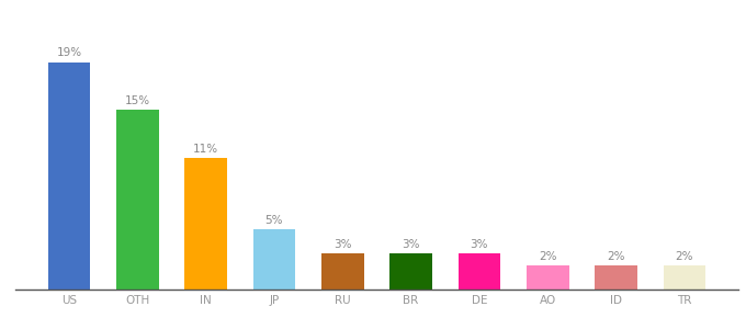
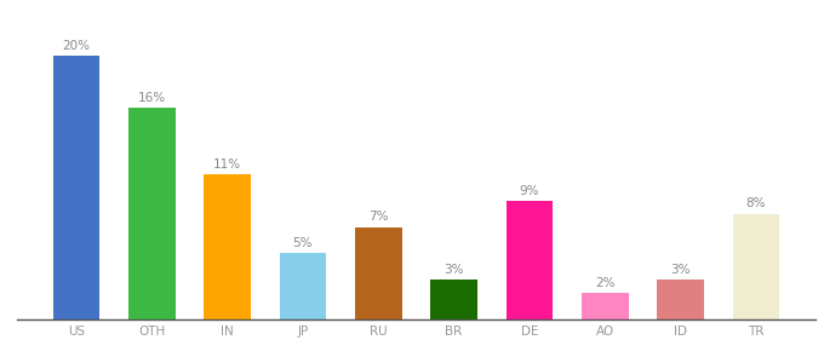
US: 19% -> 20%
OTH: 15% -> 16%
RU: 3% -> 7%
DE: 3% -> 9%
ID: 2% -> 3%
TR: 2% -> 8%
